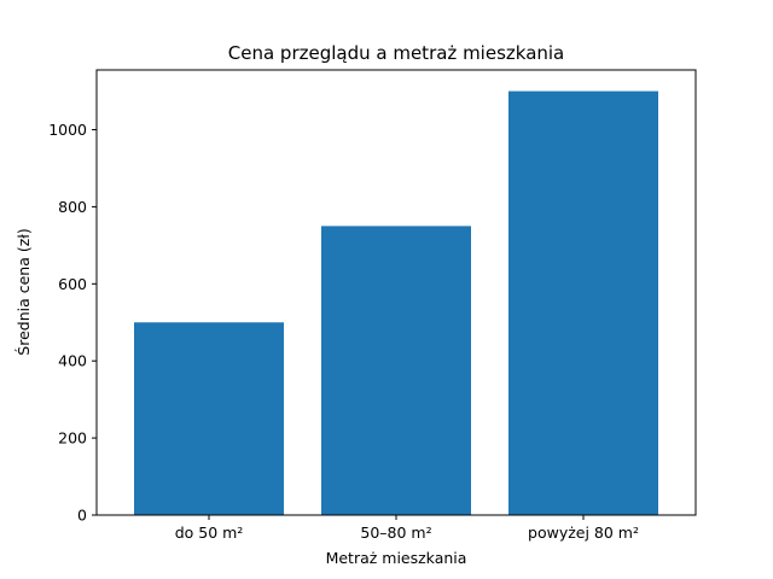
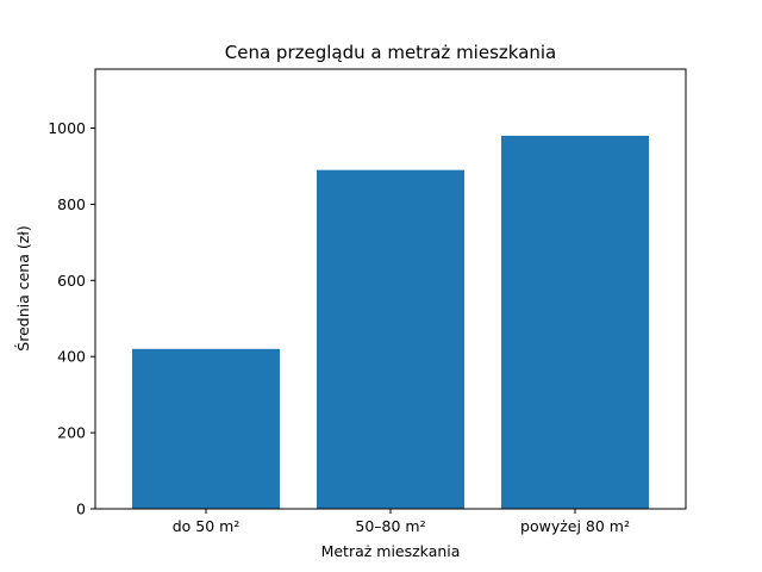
do 50 m²: 500 -> 420
50–80 m²: 750 -> 890
powyżej 80 m²: 1100 -> 980
